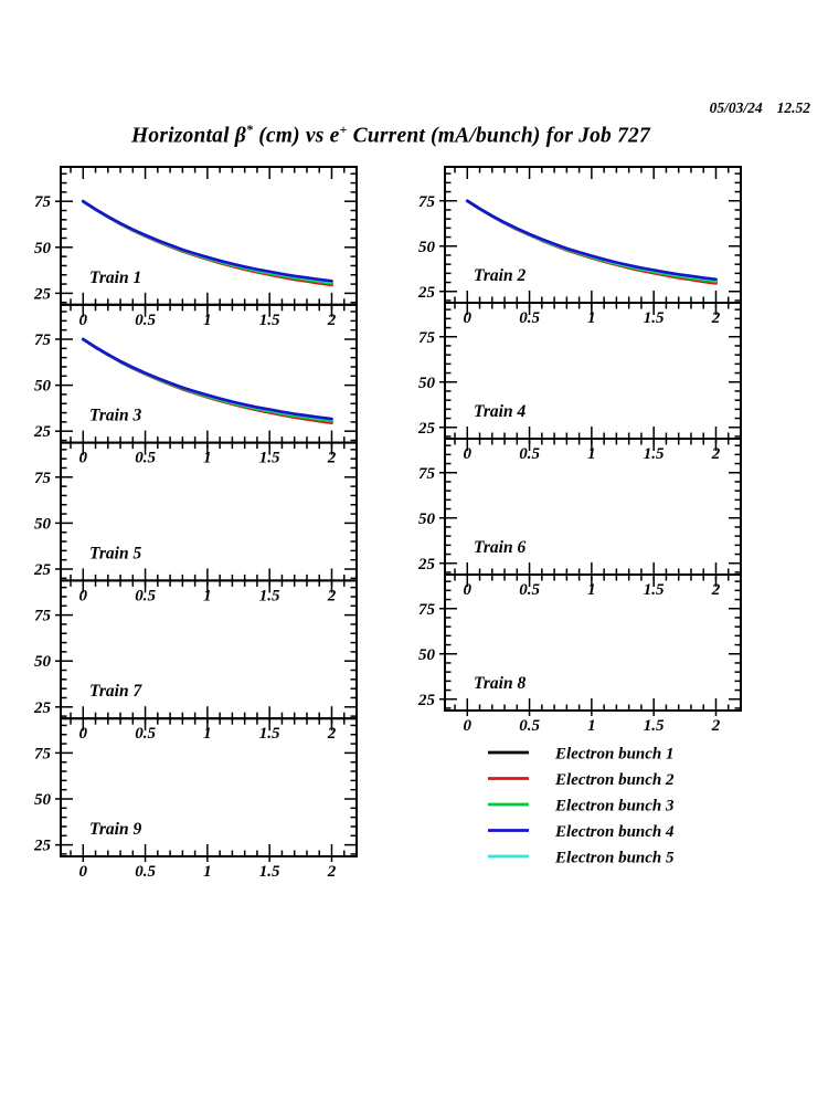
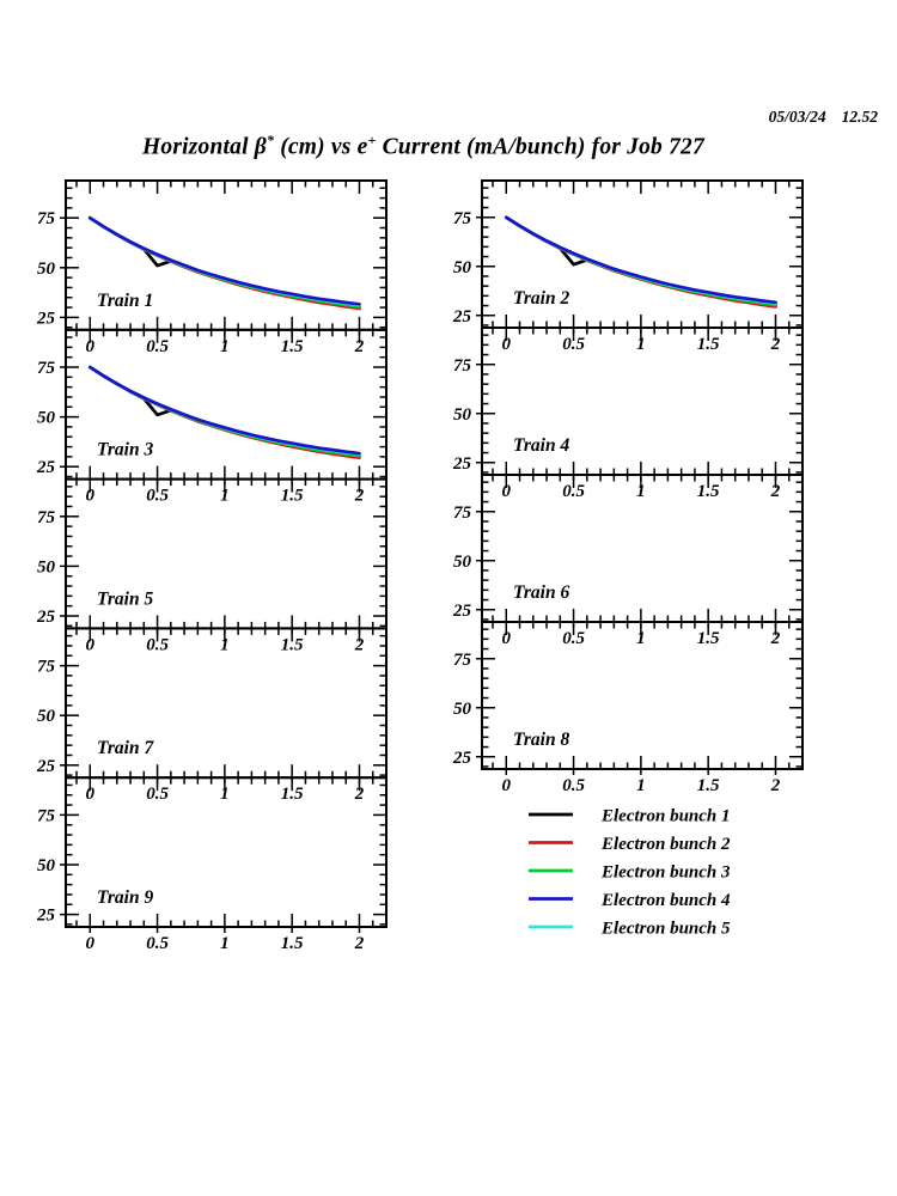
Electron bunch 1/0.5: 56 -> 51
